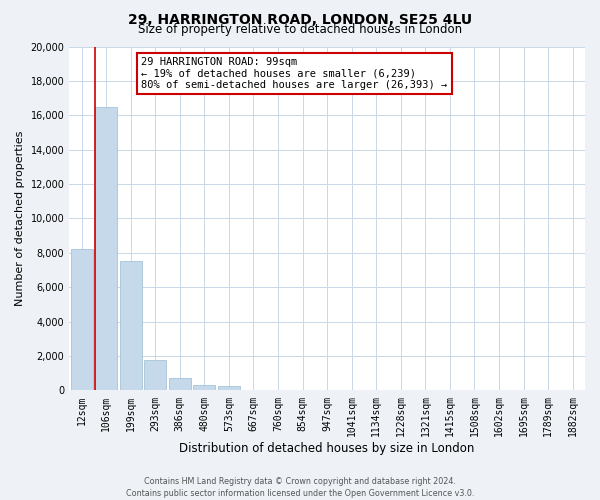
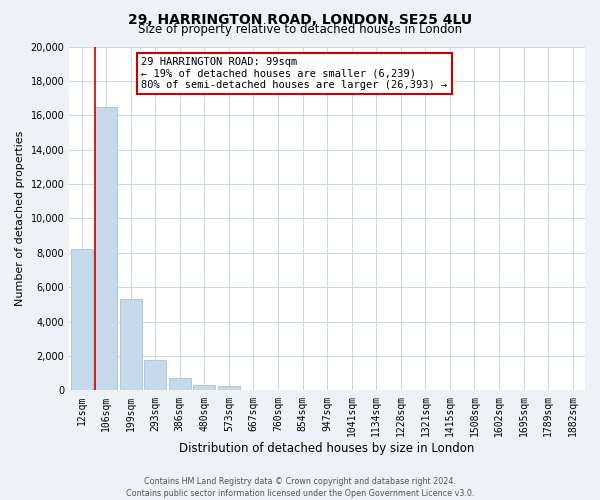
199sqm: 7,500 -> 5,300
